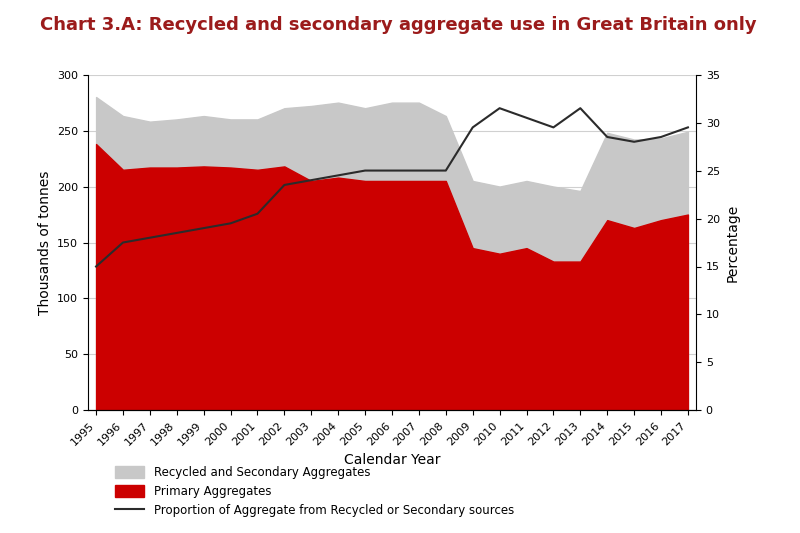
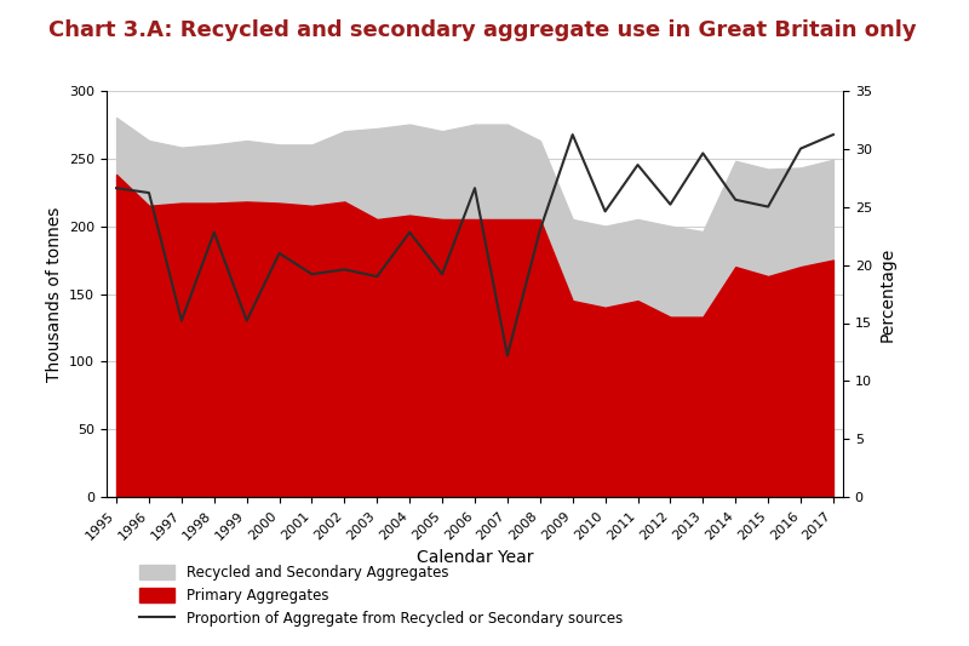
Proportion of Aggregate from Recycled or Secondary sources/1995: 15.0 -> 26.6
Proportion of Aggregate from Recycled or Secondary sources/1996: 17.5 -> 26.2
Proportion of Aggregate from Recycled or Secondary sources/1997: 18.0 -> 15.2
Proportion of Aggregate from Recycled or Secondary sources/1998: 18.5 -> 22.8
Proportion of Aggregate from Recycled or Secondary sources/1999: 19.0 -> 15.2
Proportion of Aggregate from Recycled or Secondary sources/2000: 19.5 -> 21.0
Proportion of Aggregate from Recycled or Secondary sources/2001: 20.5 -> 19.2
Proportion of Aggregate from Recycled or Secondary sources/2002: 23.5 -> 19.6
Proportion of Aggregate from Recycled or Secondary sources/2003: 24.0 -> 19.0
Proportion of Aggregate from Recycled or Secondary sources/2004: 24.5 -> 22.8
Proportion of Aggregate from Recycled or Secondary sources/2005: 25.0 -> 19.2
Proportion of Aggregate from Recycled or Secondary sources/2006: 25.0 -> 26.6
Proportion of Aggregate from Recycled or Secondary sources/2007: 25.0 -> 12.2
Proportion of Aggregate from Recycled or Secondary sources/2008: 25.0 -> 23.0
Proportion of Aggregate from Recycled or Secondary sources/2009: 29.5 -> 31.2
Proportion of Aggregate from Recycled or Secondary sources/2010: 31.5 -> 24.6
Proportion of Aggregate from Recycled or Secondary sources/2011: 30.5 -> 28.6
Proportion of Aggregate from Recycled or Secondary sources/2012: 29.5 -> 25.2
Proportion of Aggregate from Recycled or Secondary sources/2013: 31.5 -> 29.6
Proportion of Aggregate from Recycled or Secondary sources/2014: 28.5 -> 25.6
Proportion of Aggregate from Recycled or Secondary sources/2015: 28.0 -> 25.0
Proportion of Aggregate from Recycled or Secondary sources/2016: 28.5 -> 30.0
Proportion of Aggregate from Recycled or Secondary sources/2017: 29.5 -> 31.2
